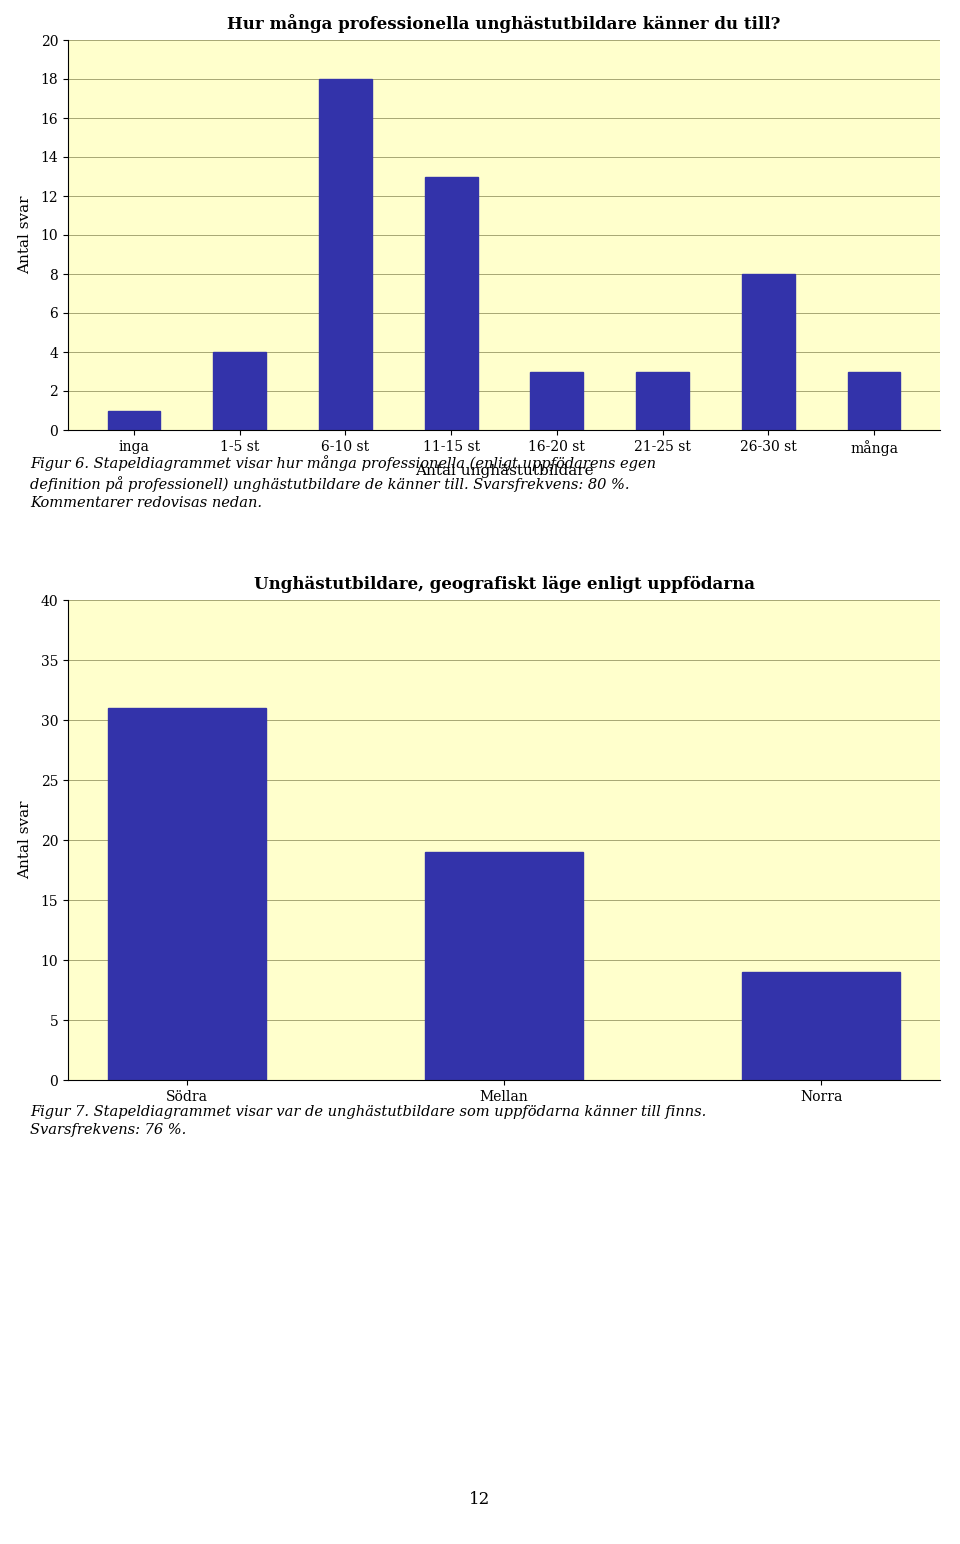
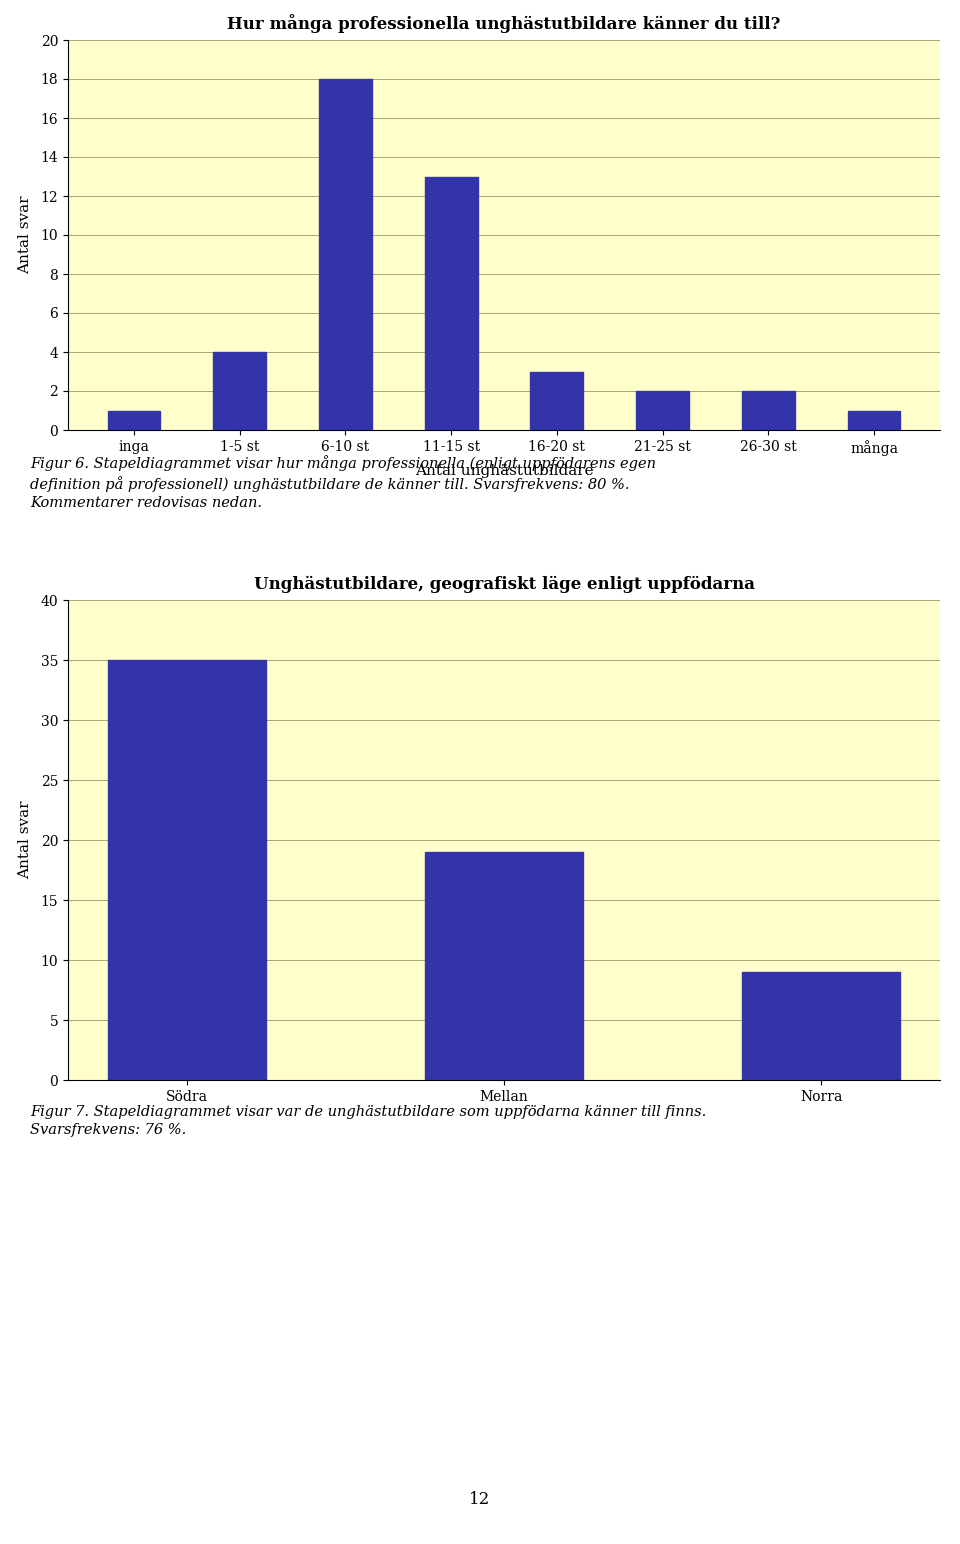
Hur många professionella unghästutbildare känner du till?/21-25 st: 3 -> 2
Hur många professionella unghästutbildare känner du till?/26-30 st: 8 -> 2
Hur många professionella unghästutbildare känner du till?/många: 3 -> 1
Unghästutbildare, geografiskt läge enligt uppfödarna/Södra: 31 -> 35
